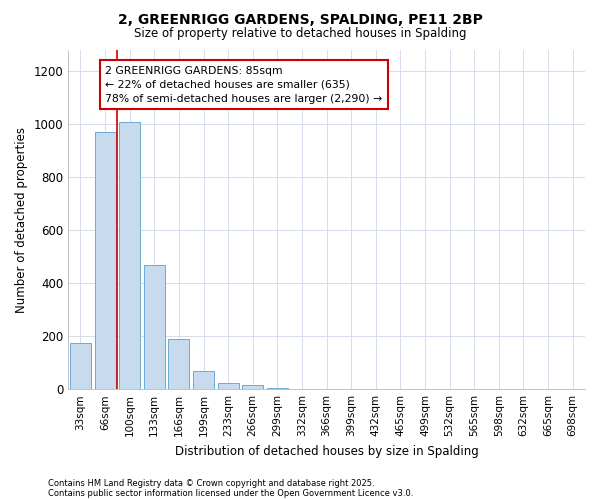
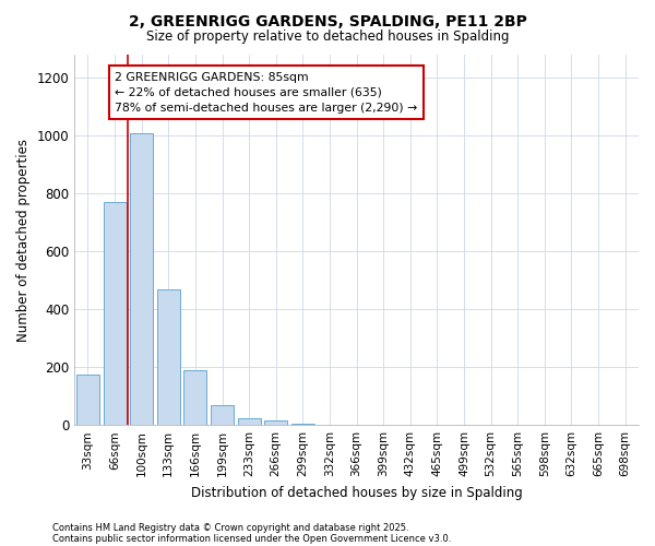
66sqm: 970 -> 770
